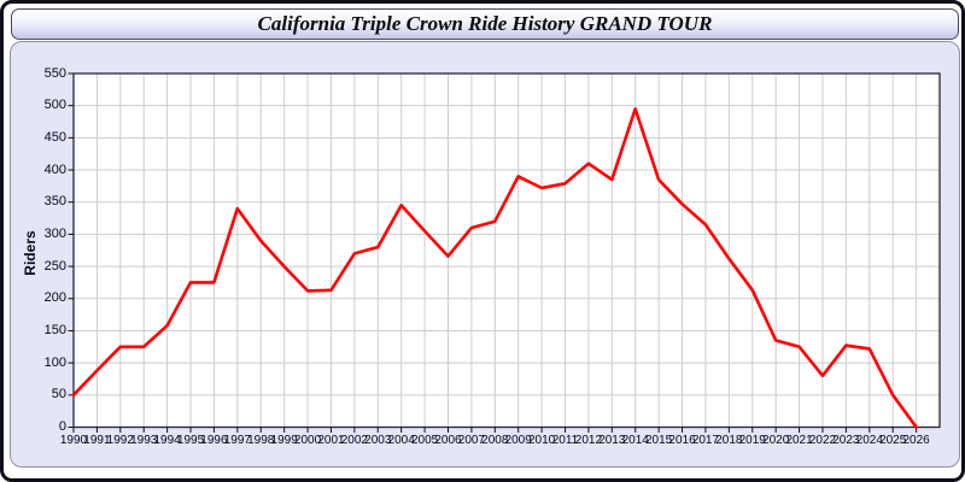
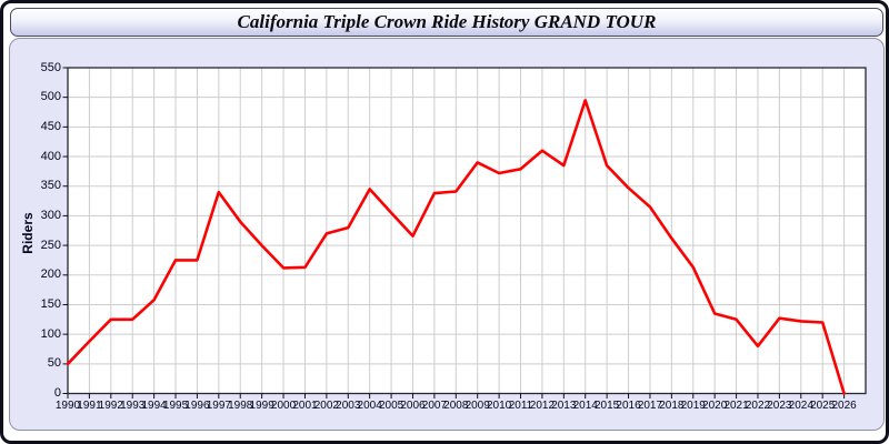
2007: 310 -> 340
2008: 320 -> 340
2025: 50 -> 120
